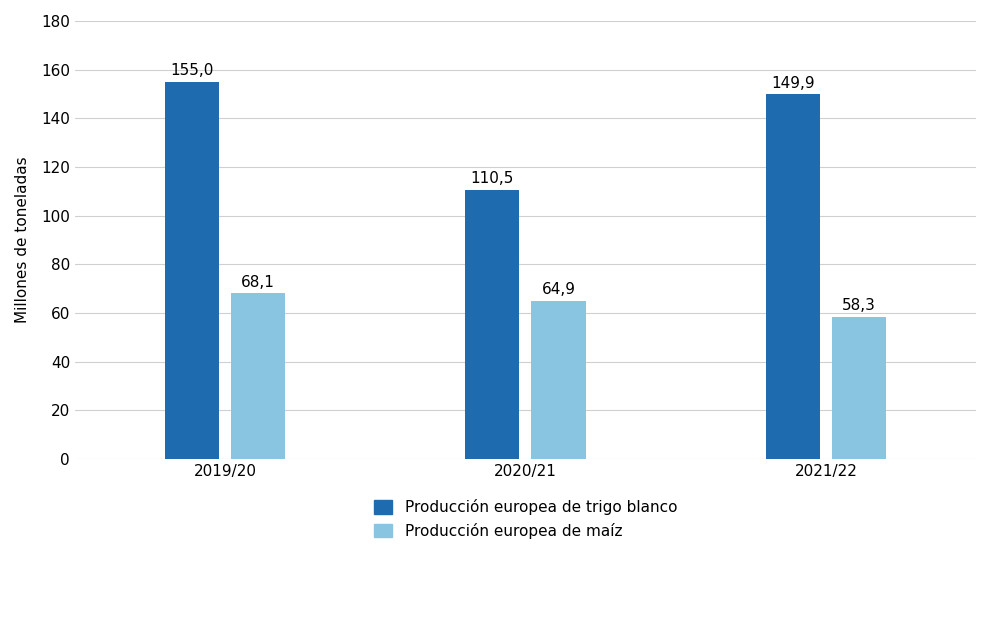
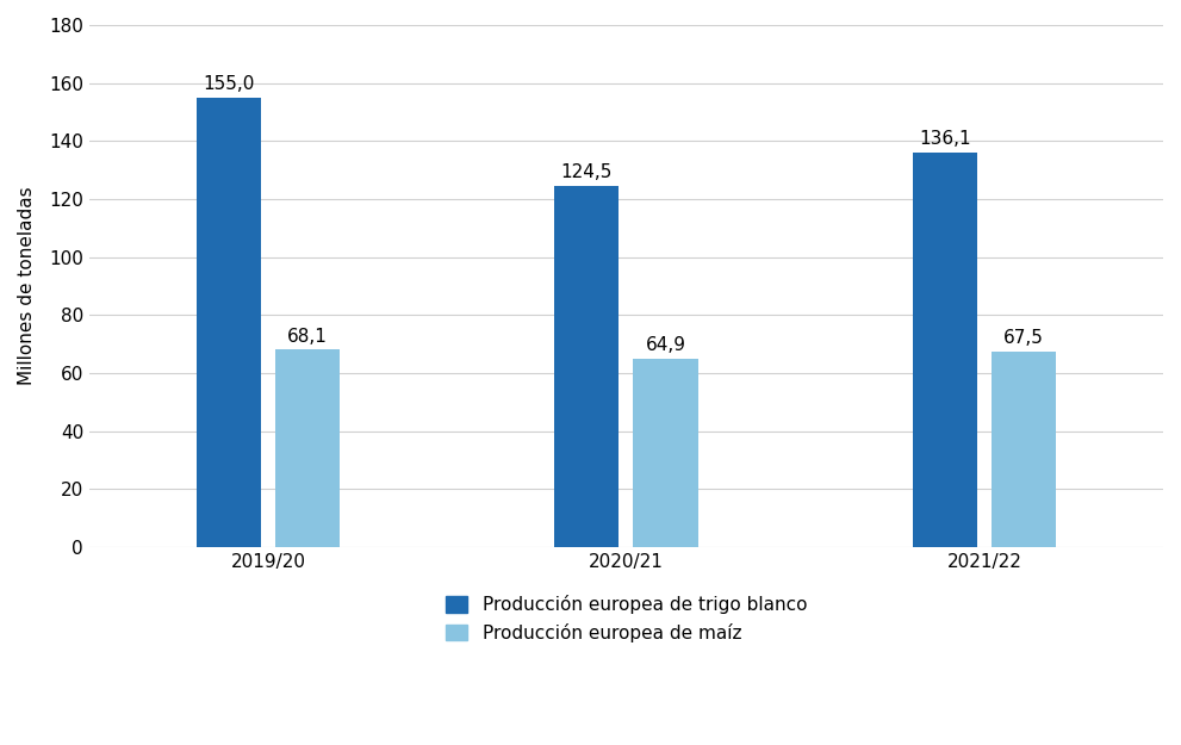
Producción europea de trigo blanco/2020/21: 110,5 -> 124,5
Producción europea de trigo blanco/2021/22: 149,9 -> 136,1
Producción europea de maíz/2021/22: 58,3 -> 67,5
